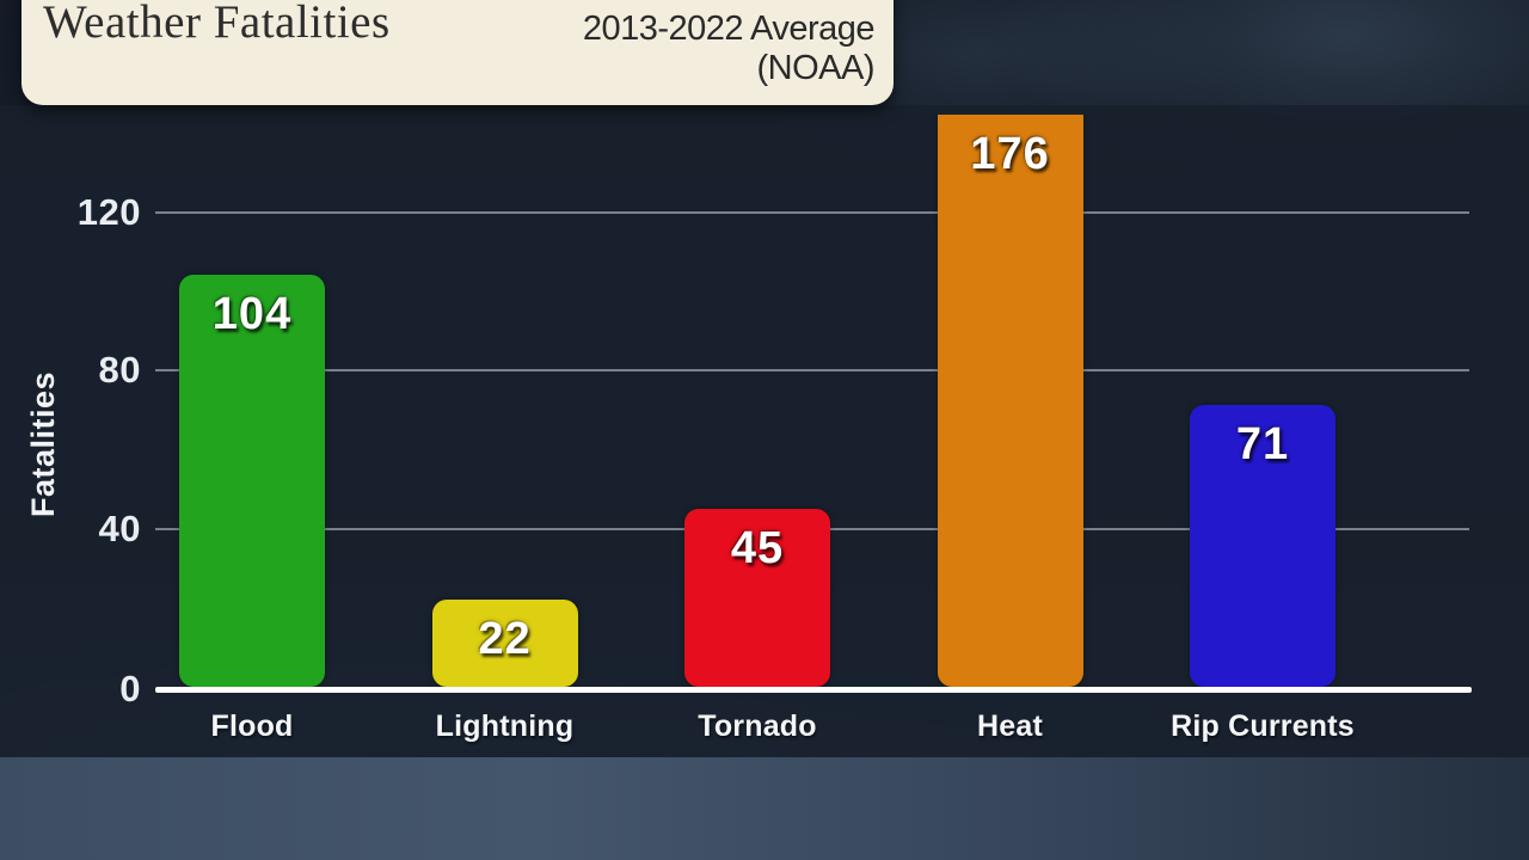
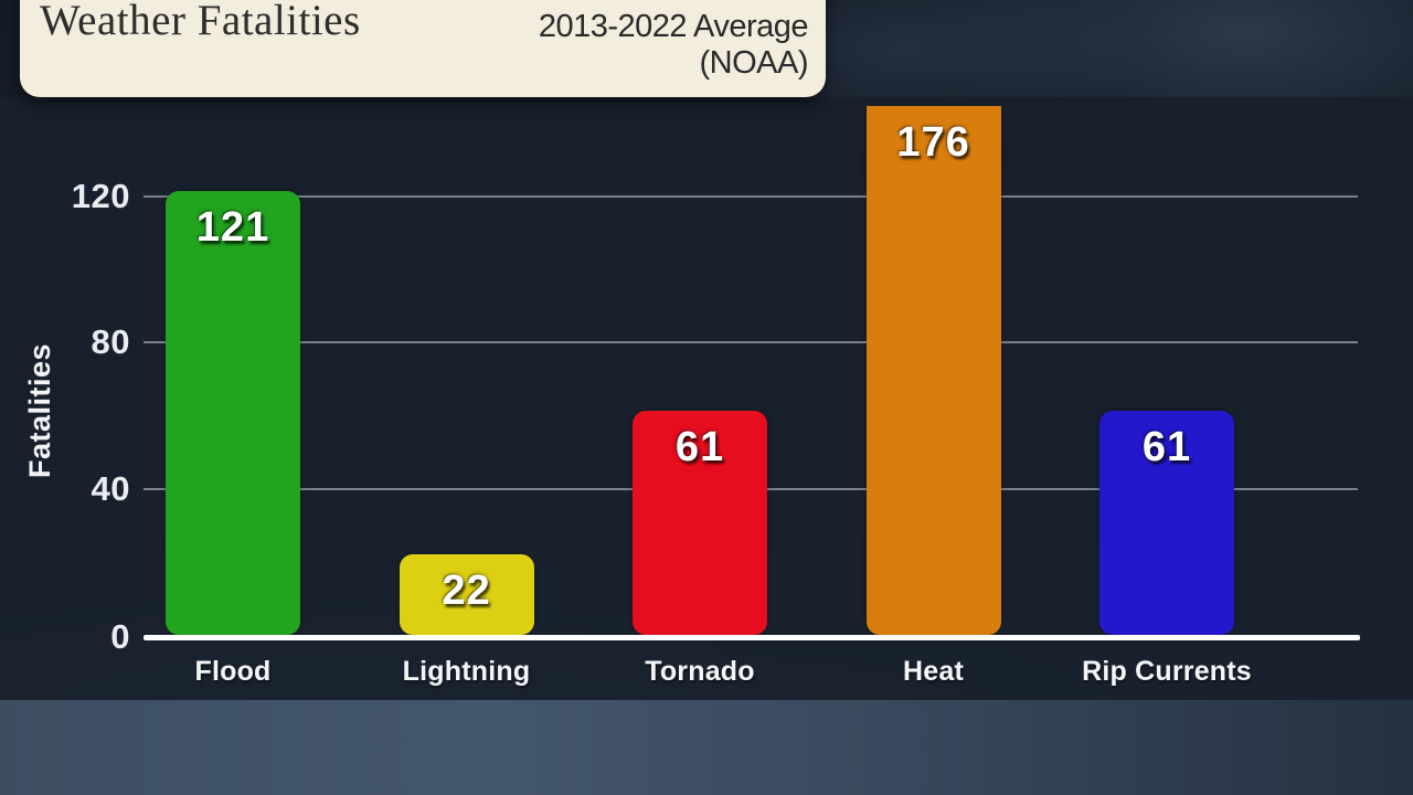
Flood: 104 -> 121
Tornado: 45 -> 61
Rip Currents: 71 -> 61
